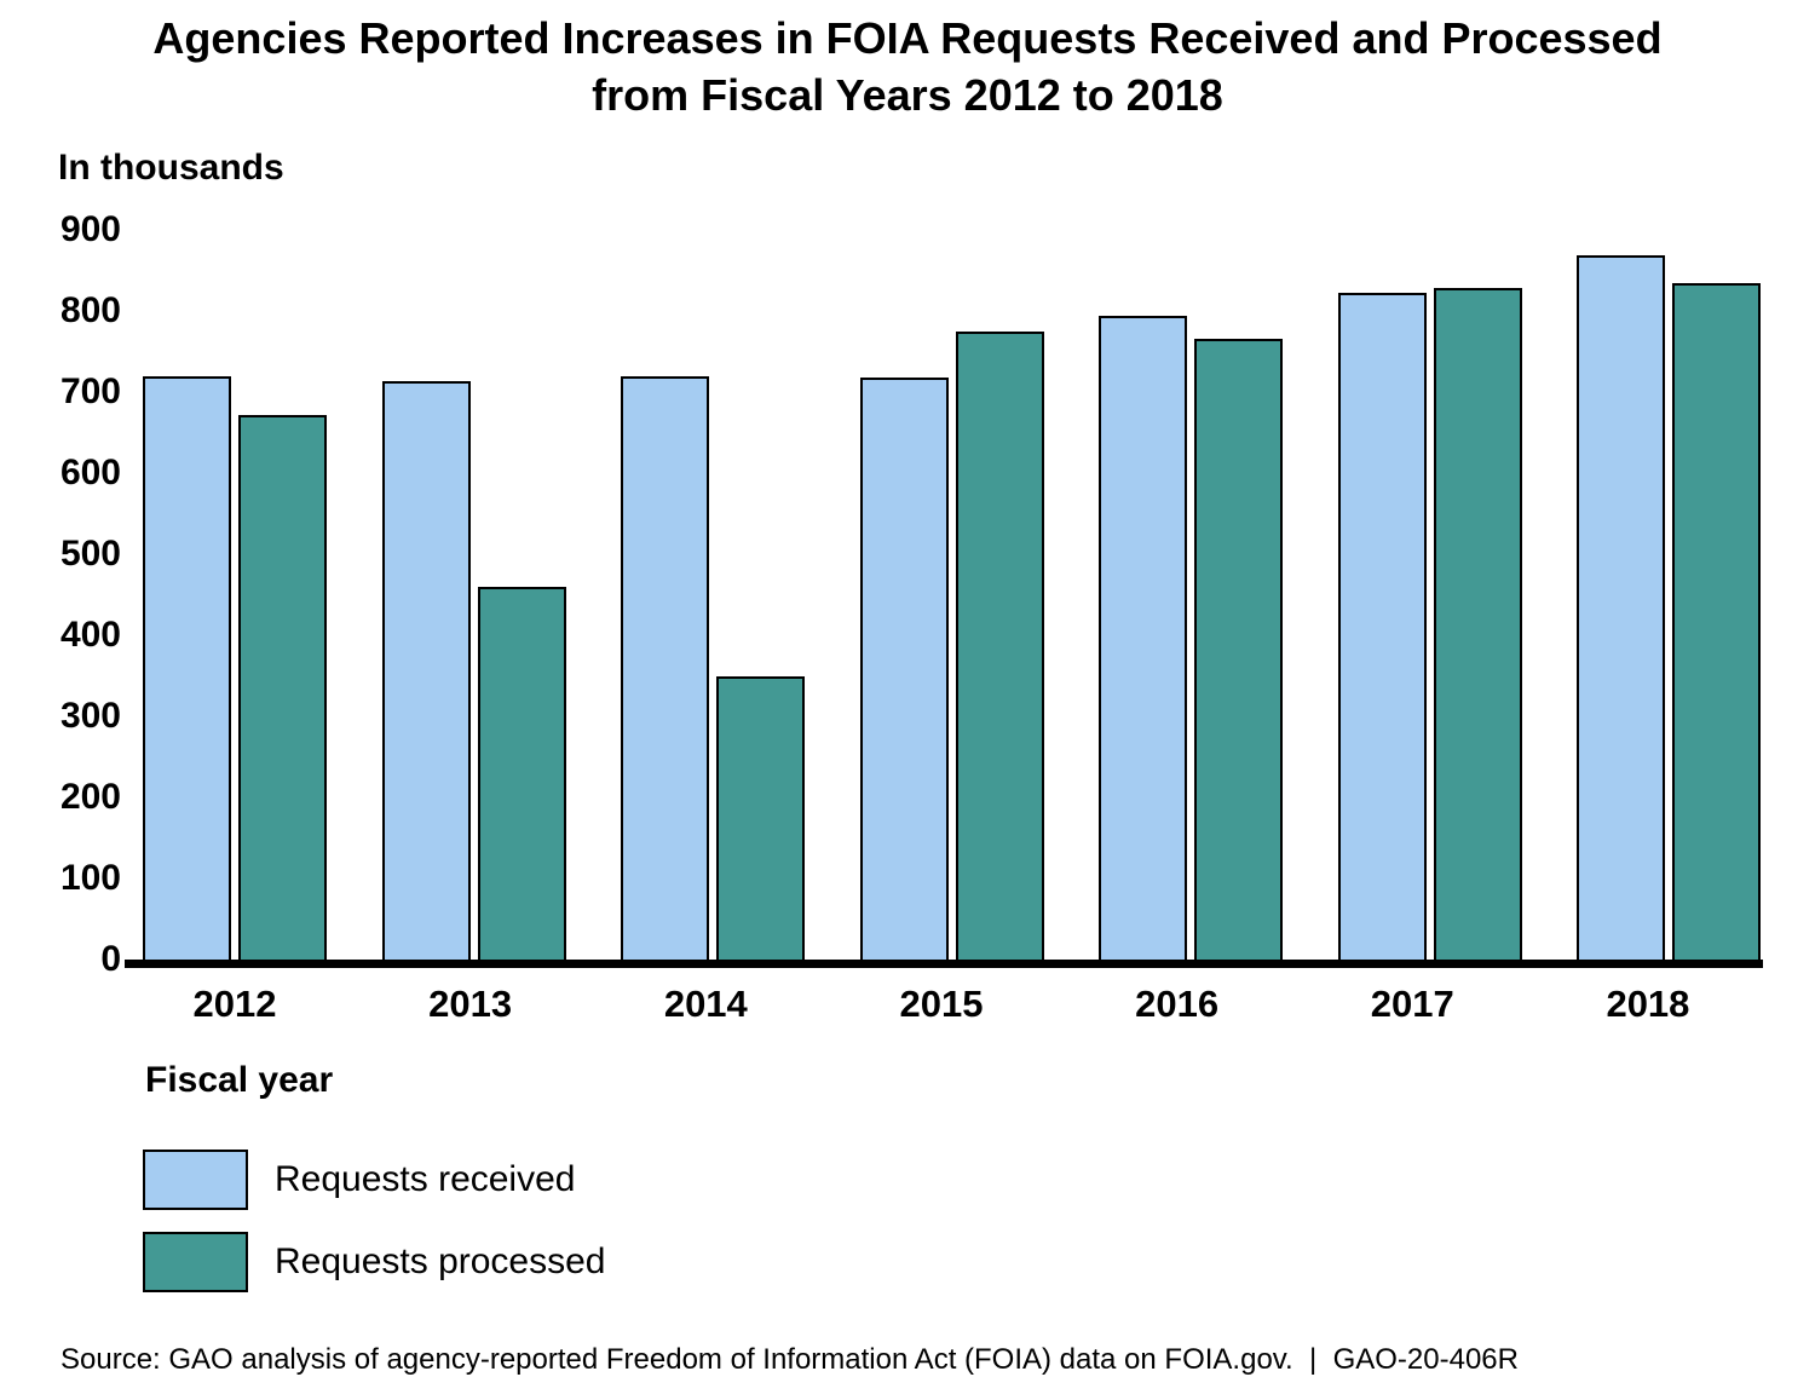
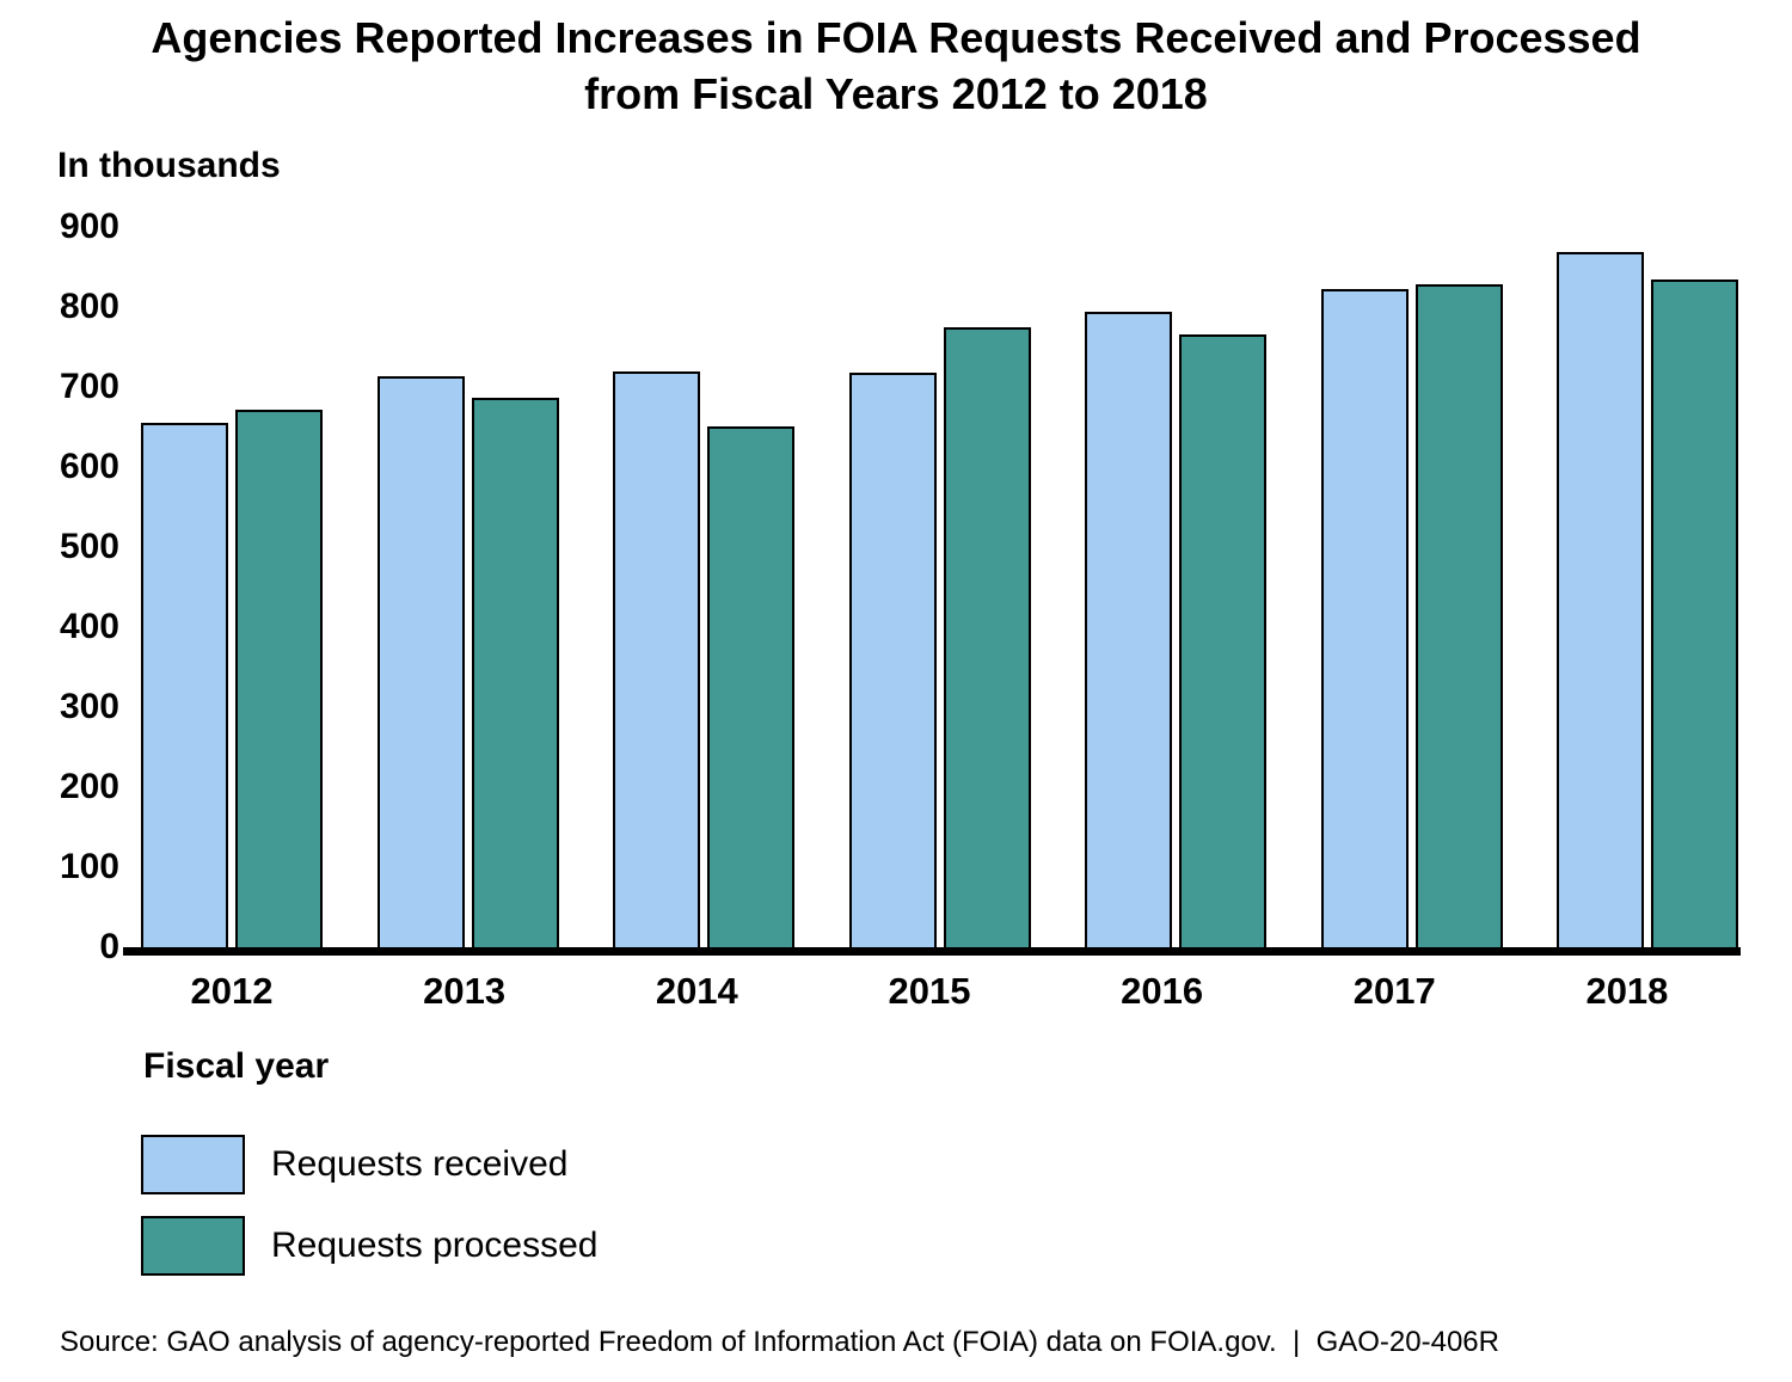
Requests received/2012: 720 -> 660
Requests processed/2013: 460 -> 690
Requests processed/2014: 350 -> 650
